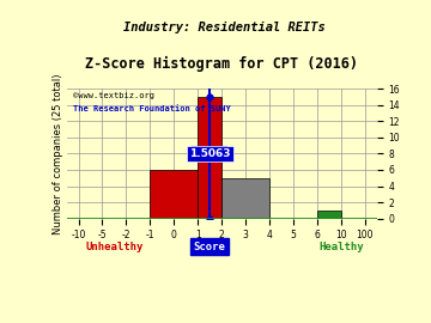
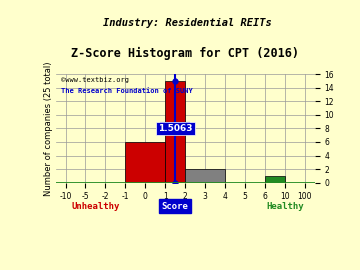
3: 5 -> 2
